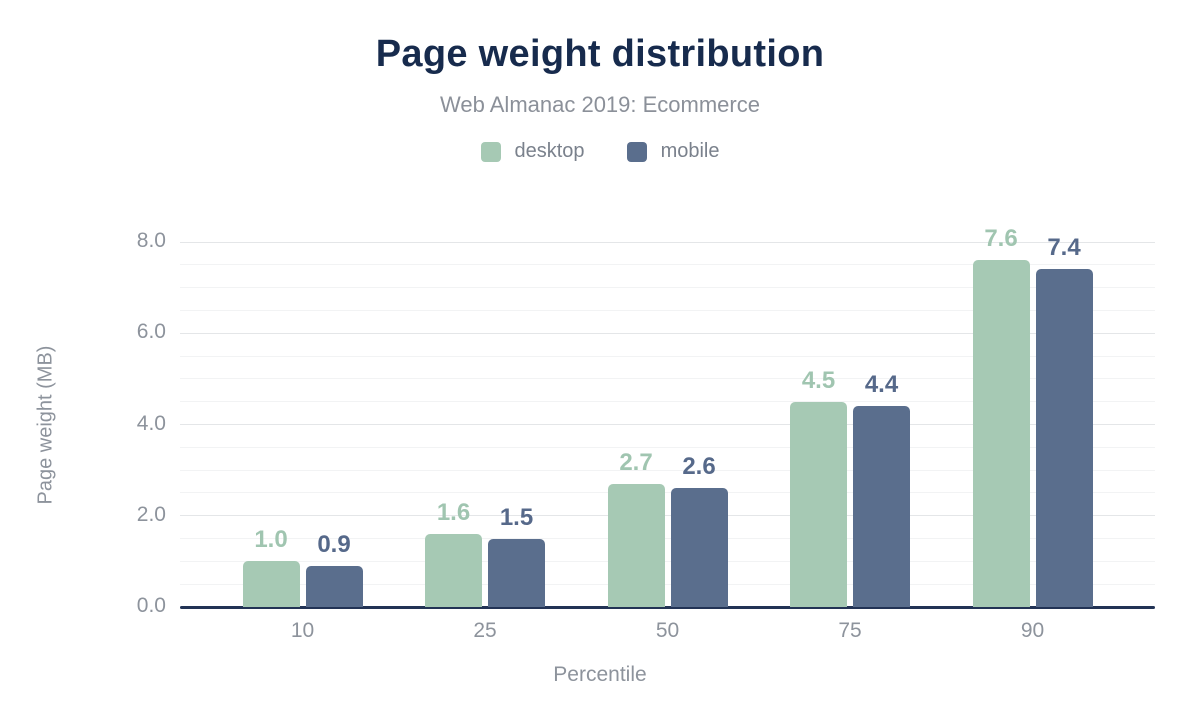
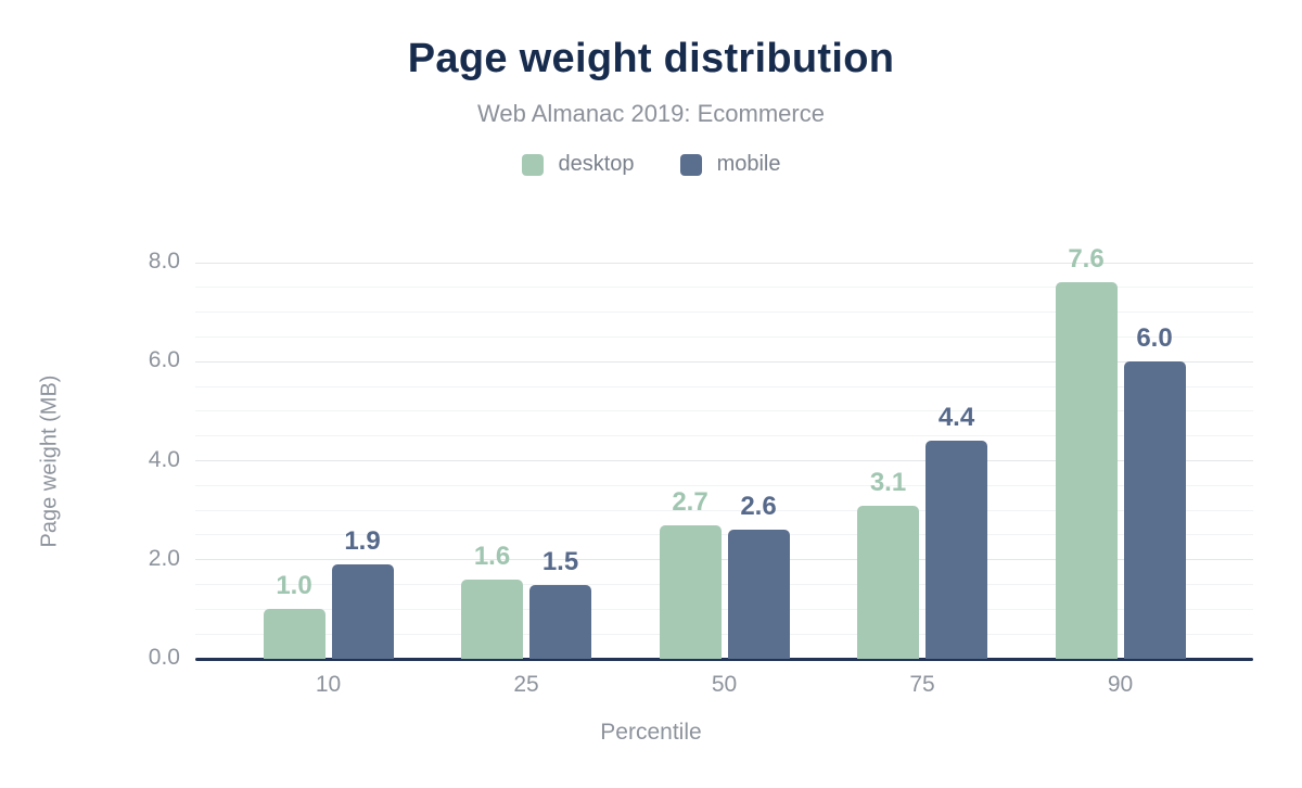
mobile/10: 0.9 -> 1.9
desktop/75: 4.5 -> 3.1
mobile/90: 7.4 -> 6.0
